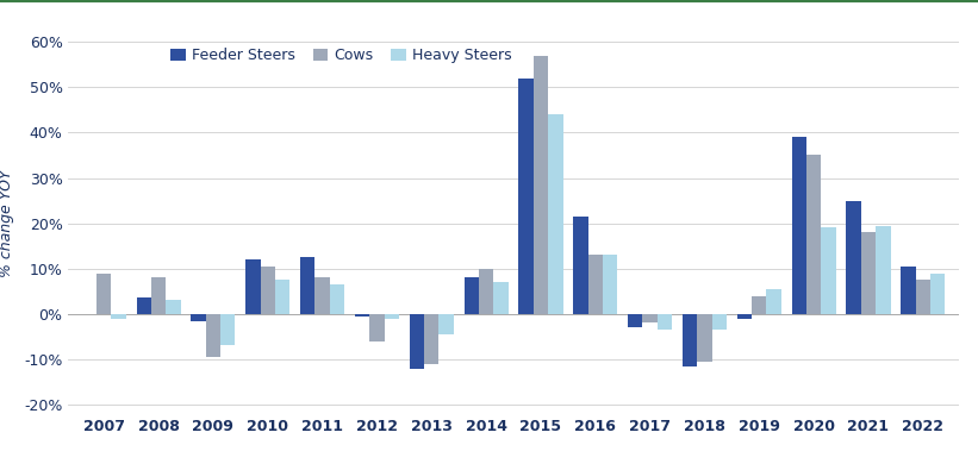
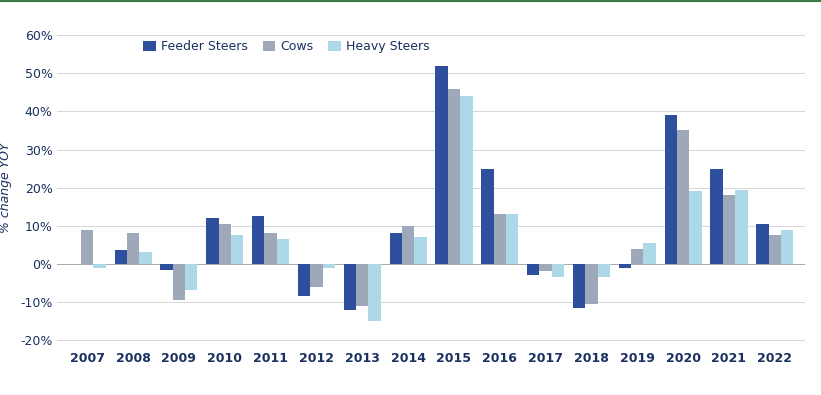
Feeder Steers/2012: -0.5% -> -8.5%
Heavy Steers/2013: -4.5% -> -15.0%
Cows/2015: 57.0% -> 46.0%
Feeder Steers/2016: 21.5% -> 25.0%
